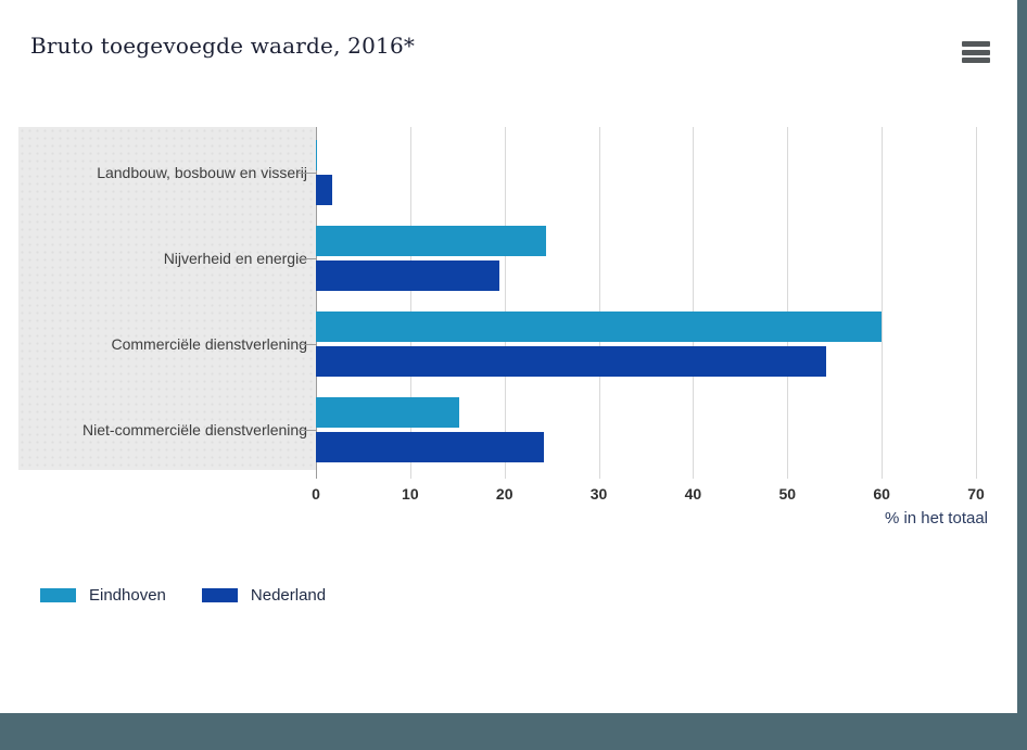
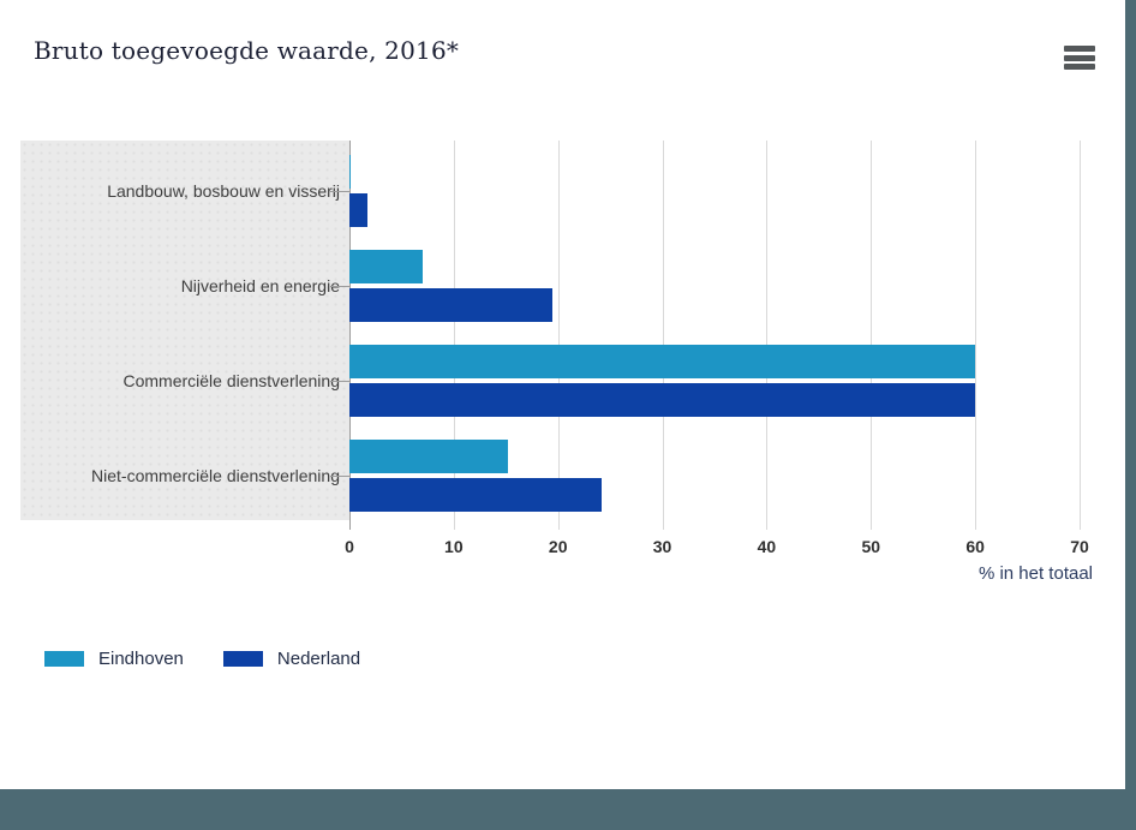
Eindhoven/Nijverheid en energie: 24 -> 7
Nederland/Commerciële dienstverlening: 54 -> 60
